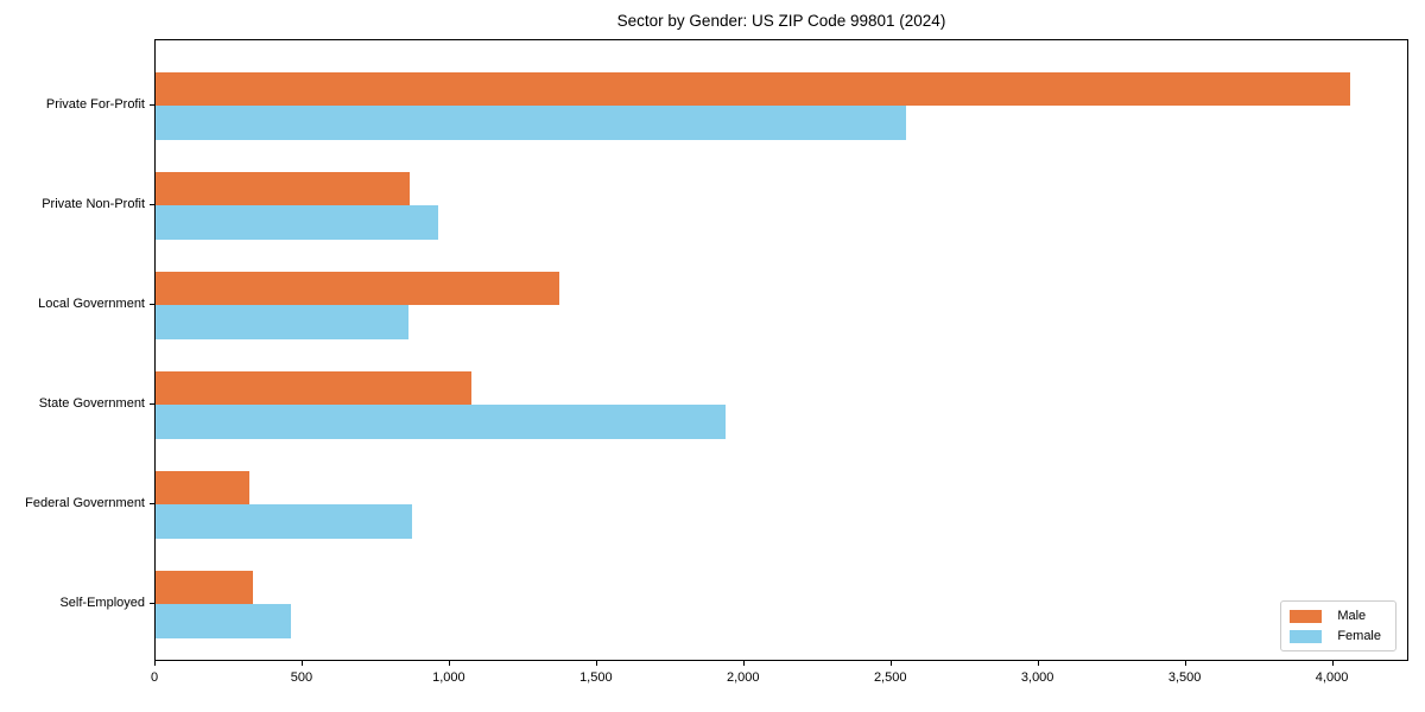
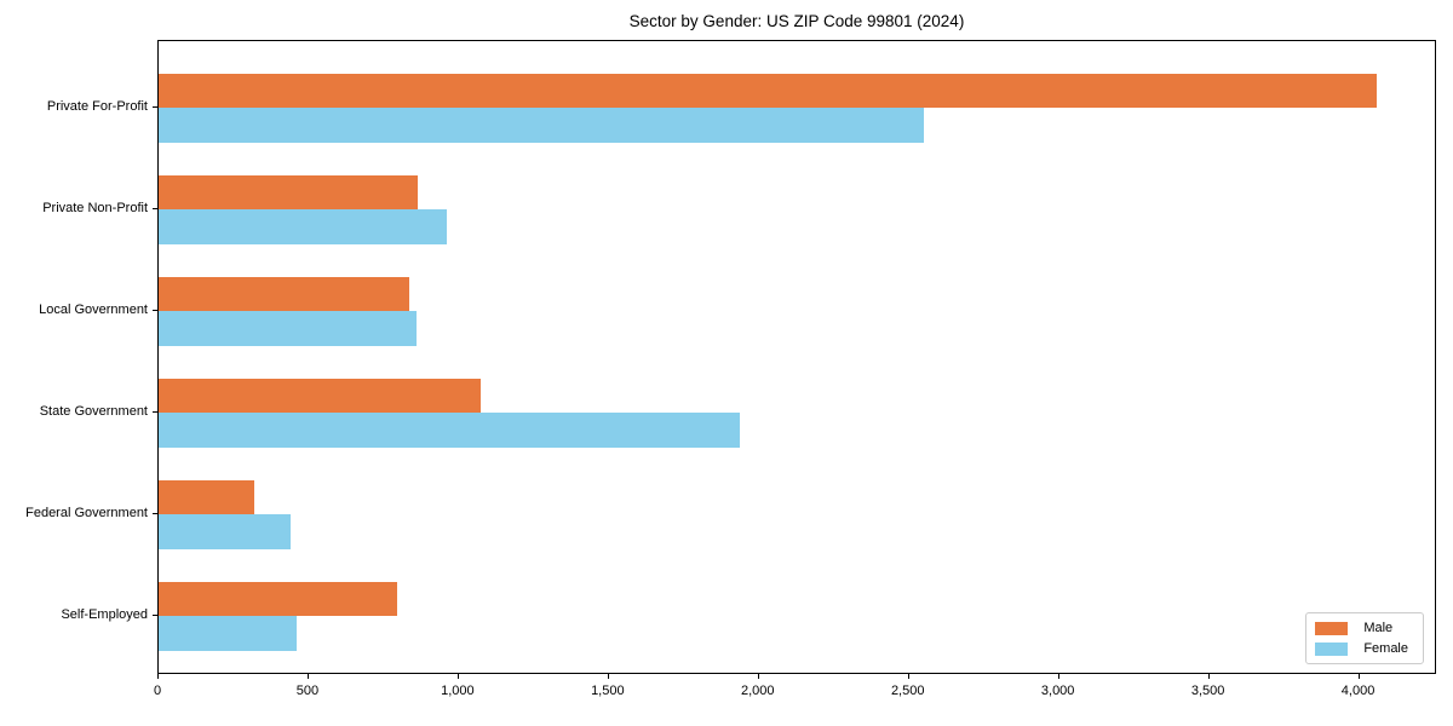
Male/Local Government: 1370 -> 840
Female/Federal Government: 870 -> 440
Male/Self-Employed: 330 -> 800
